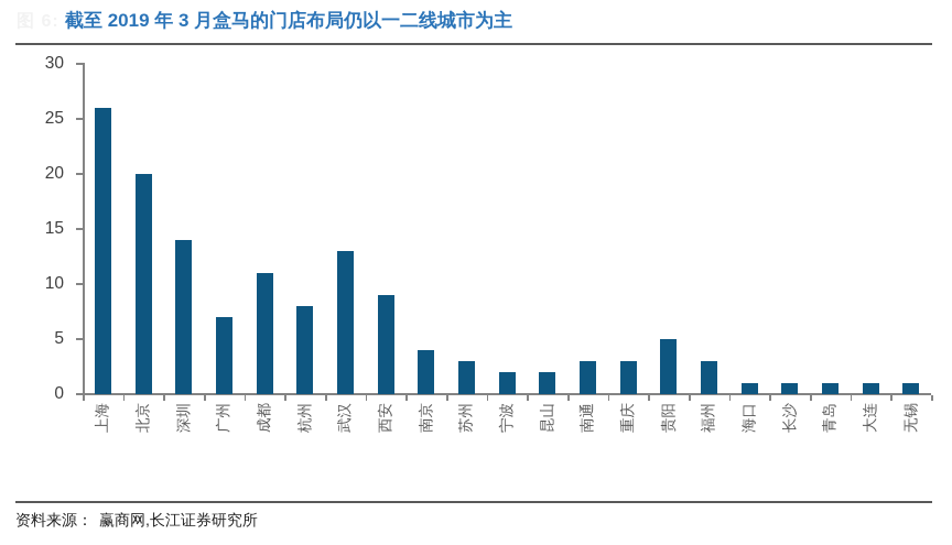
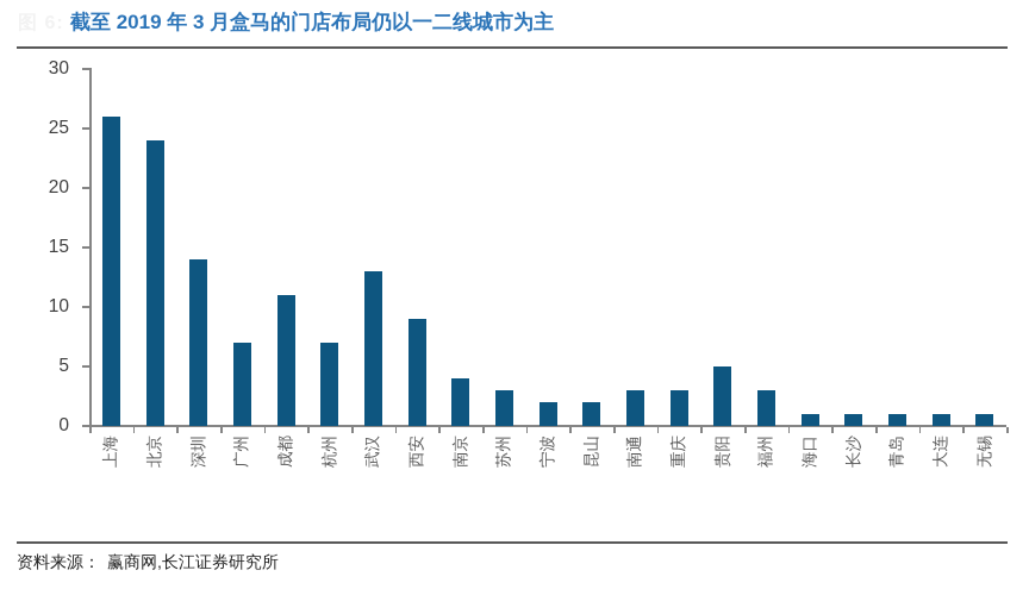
北京: 20 -> 24
杭州: 8 -> 7
